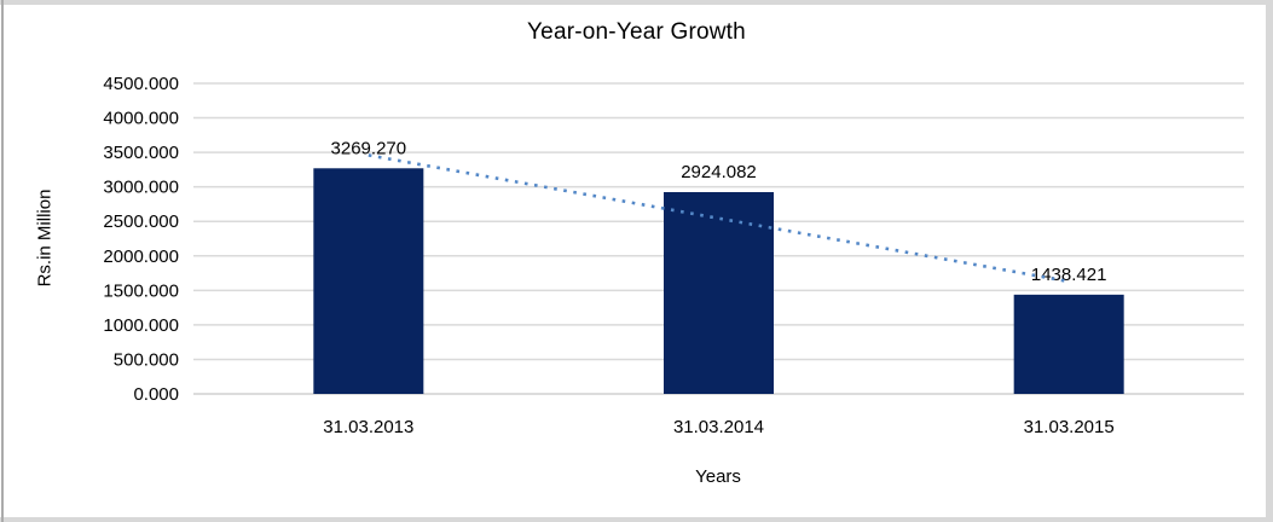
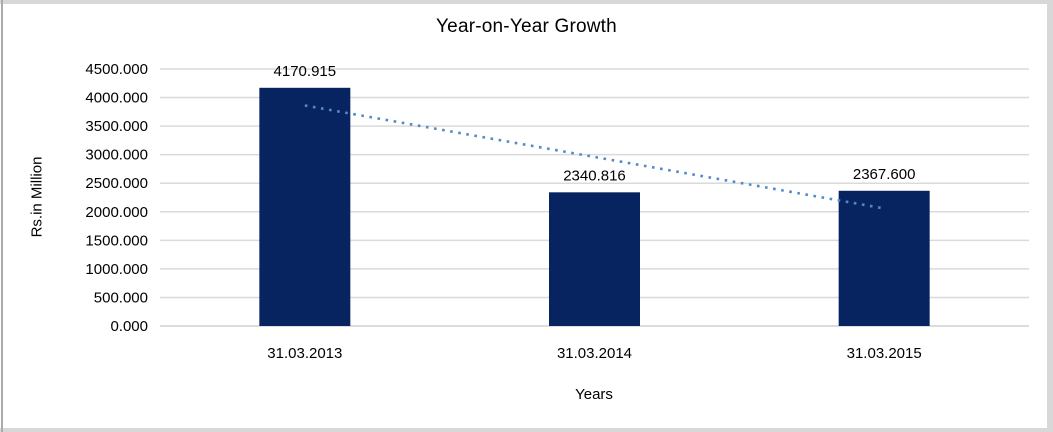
31.03.2013: 3269.270 -> 4170.915
31.03.2014: 2924.082 -> 2340.816
31.03.2015: 1438.421 -> 2367.600
